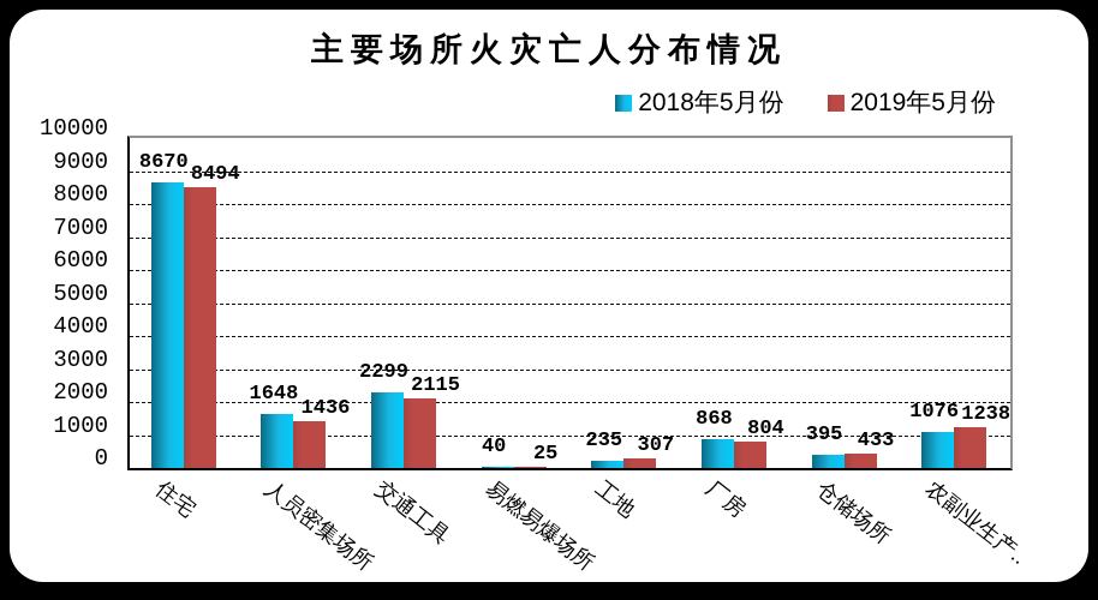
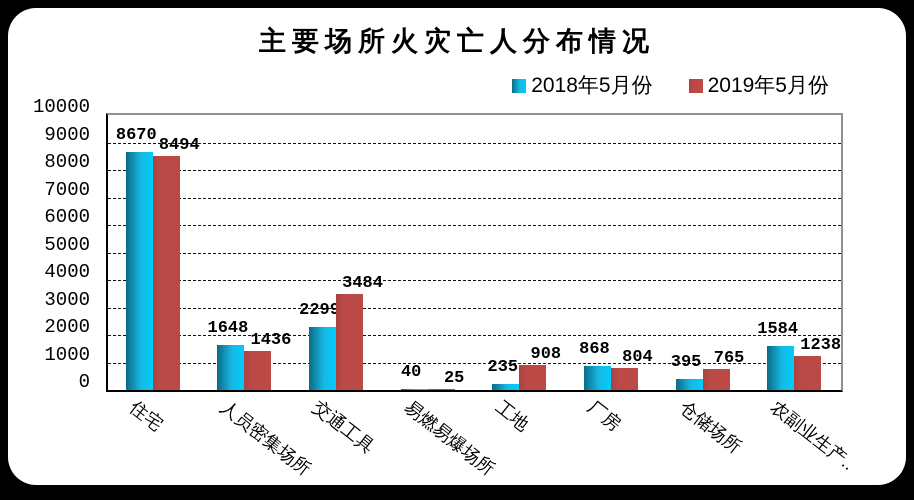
2019年5月份/交通工具: 2115 -> 3484
2019年5月份/工地: 307 -> 908
2019年5月份/仓储场所: 433 -> 765
2018年5月份/农副业生产..: 1076 -> 1584
